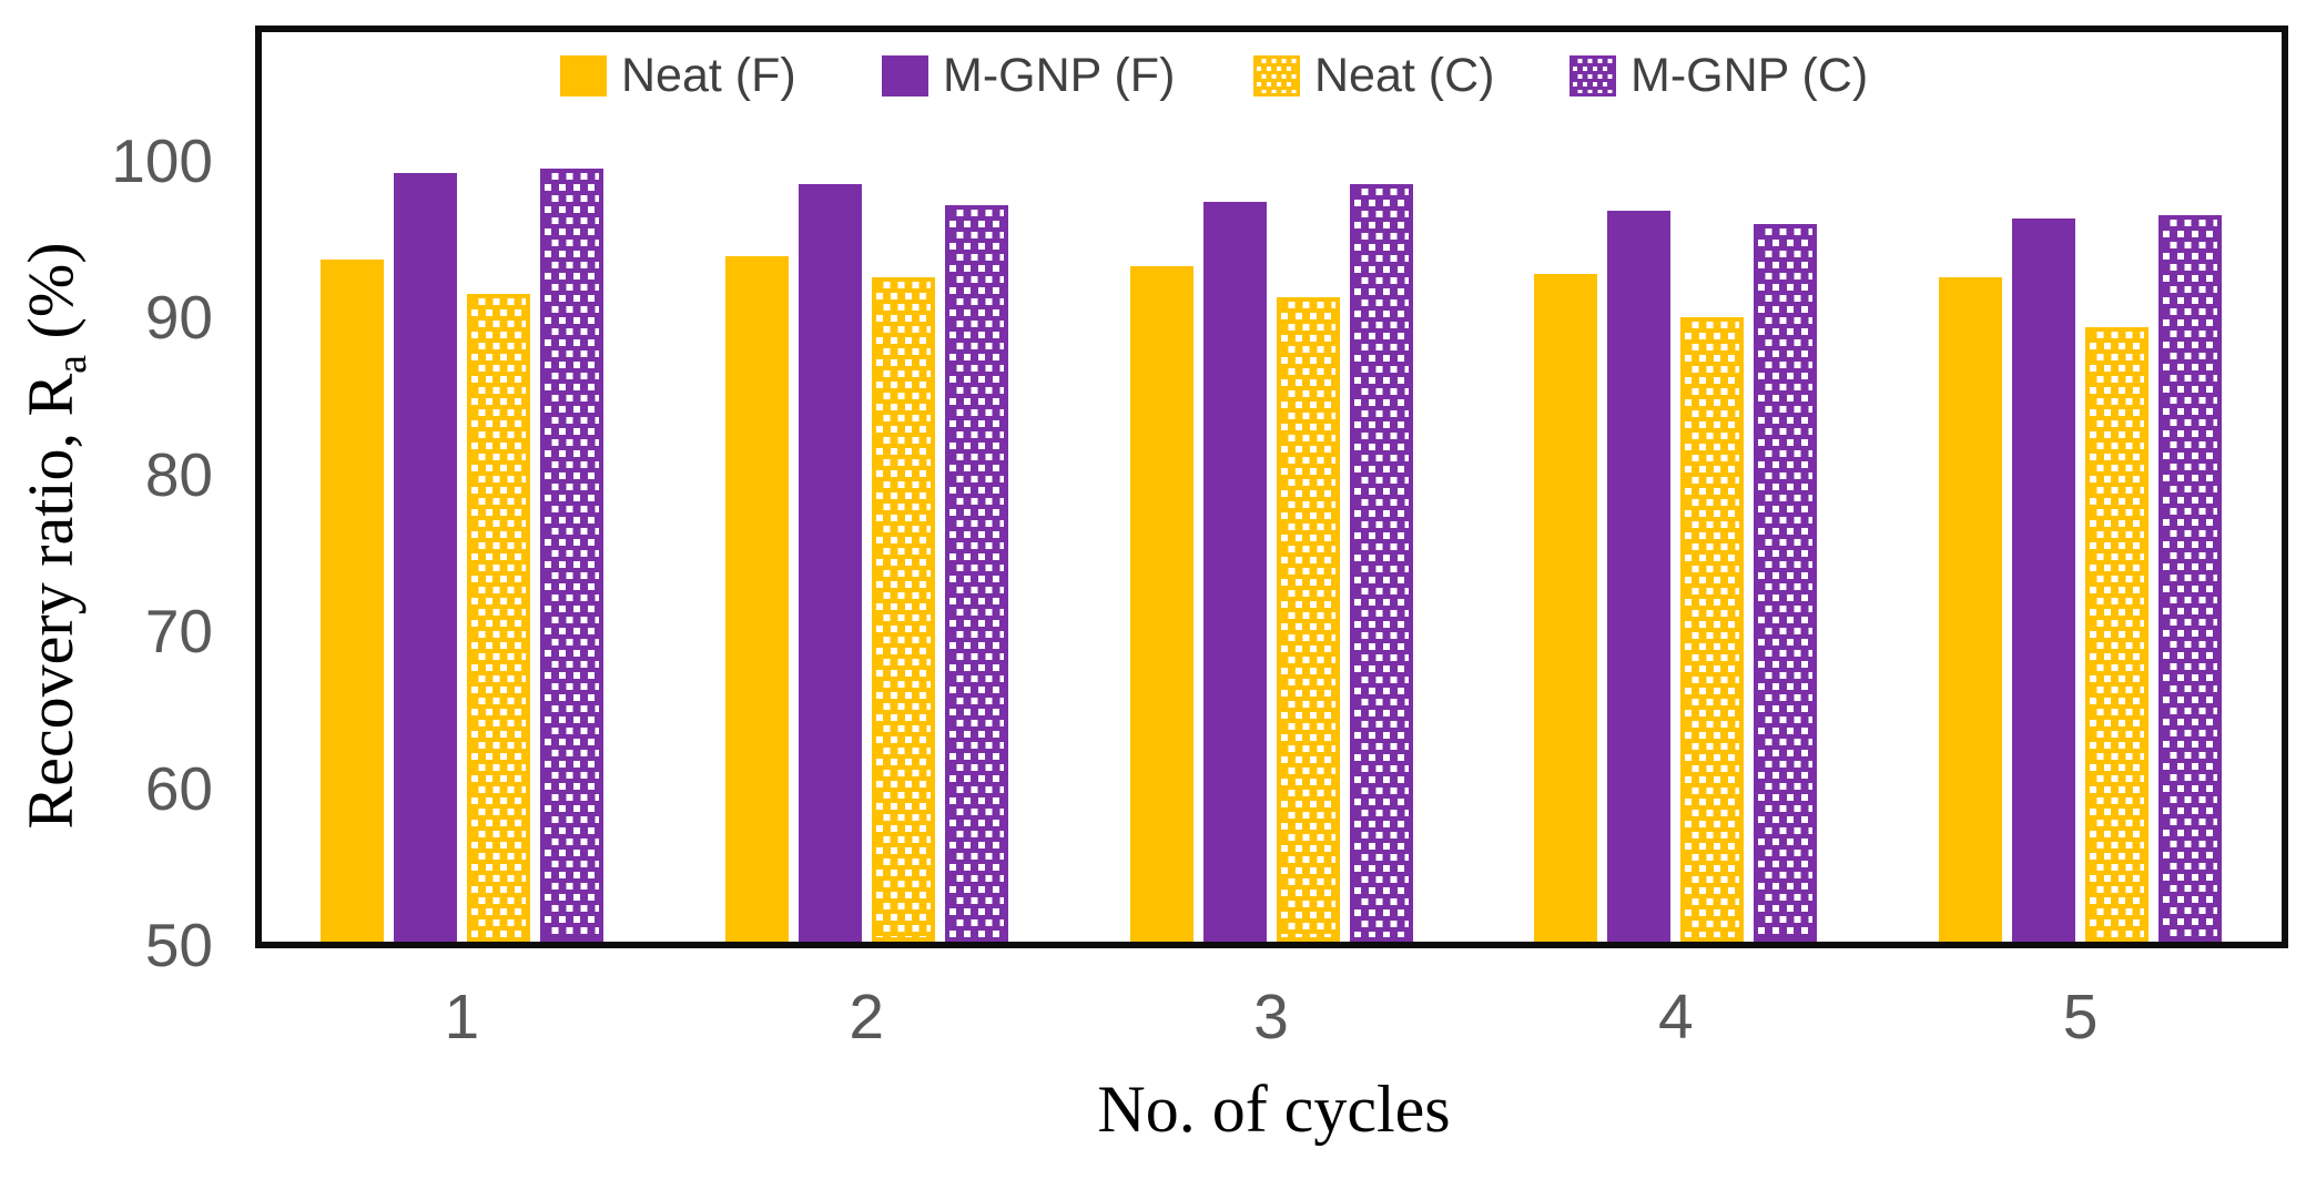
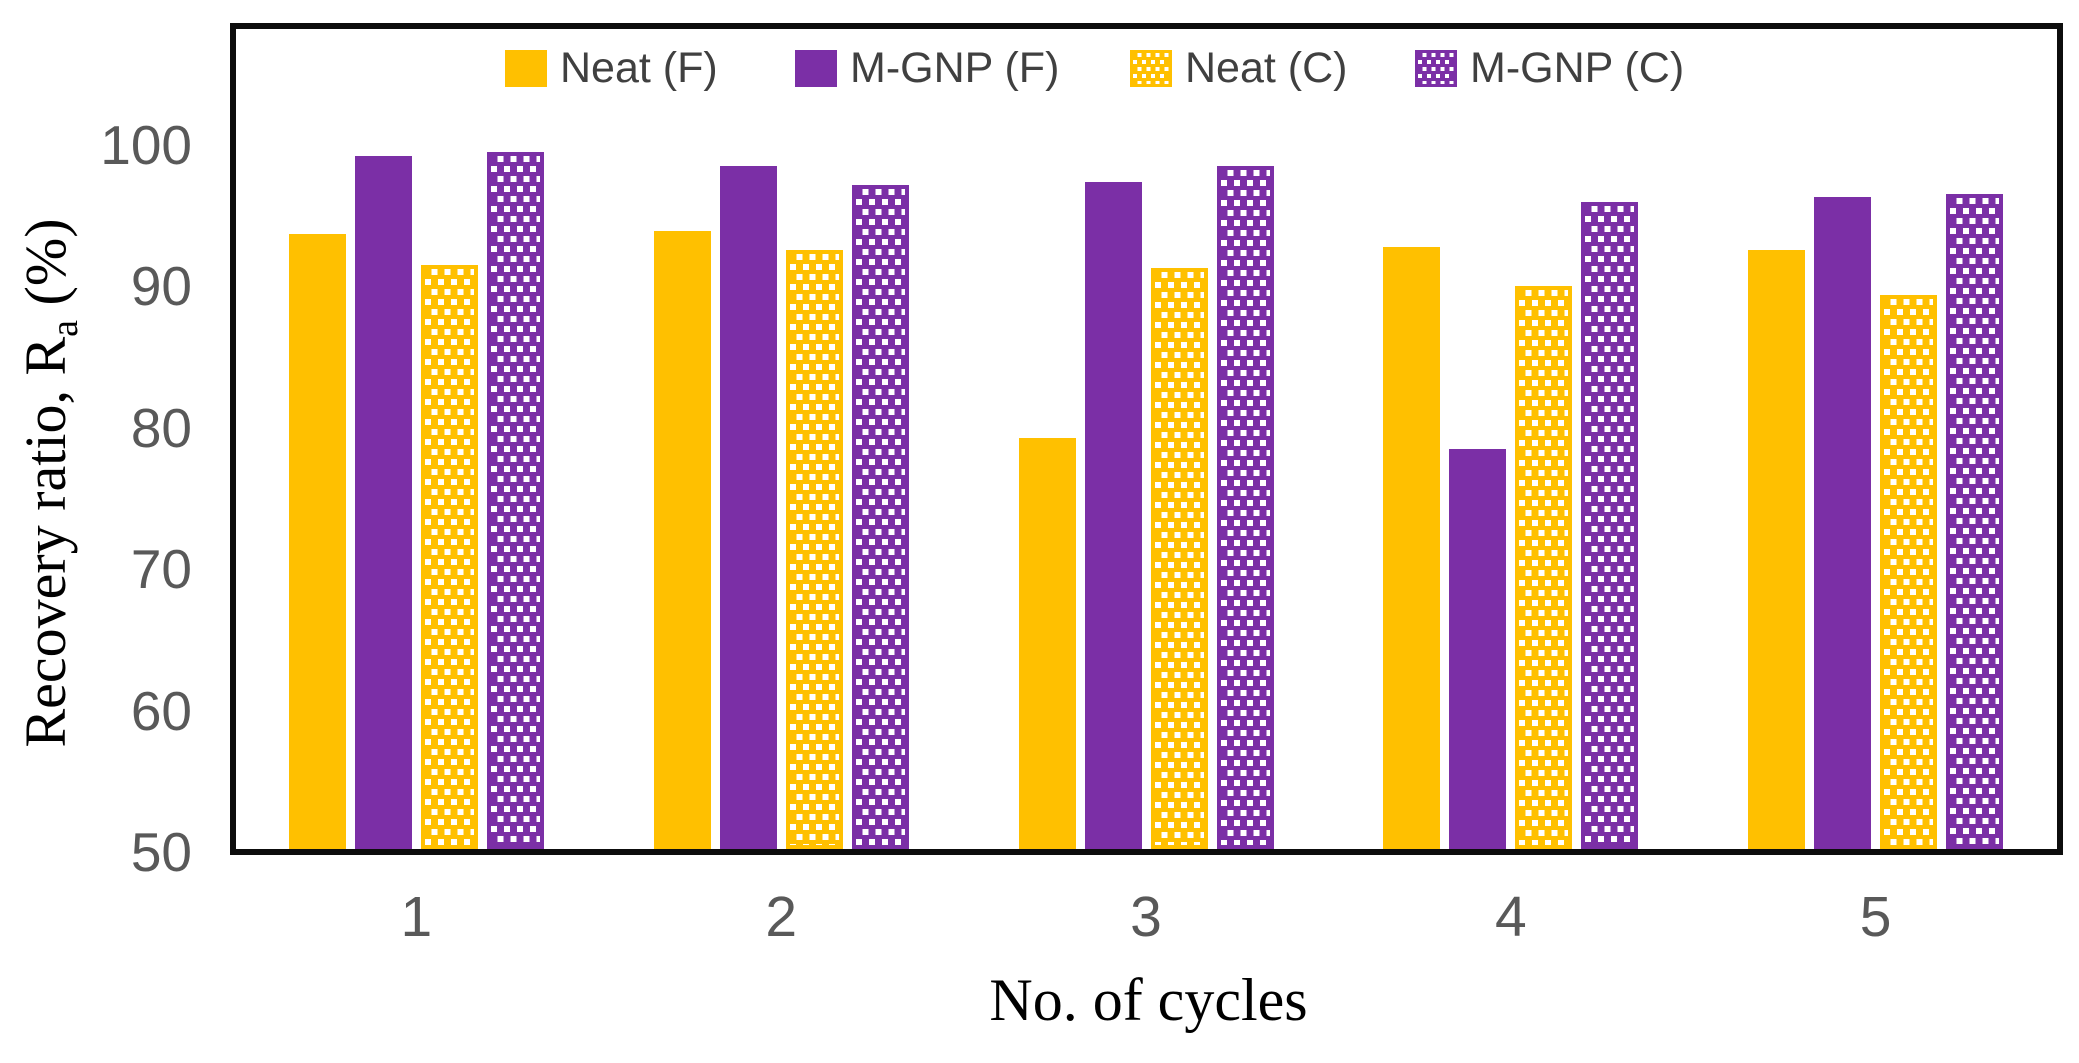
Neat (F)/3: 93.3 -> 79.3
M-GNP (F)/4: 96.8 -> 78.5
